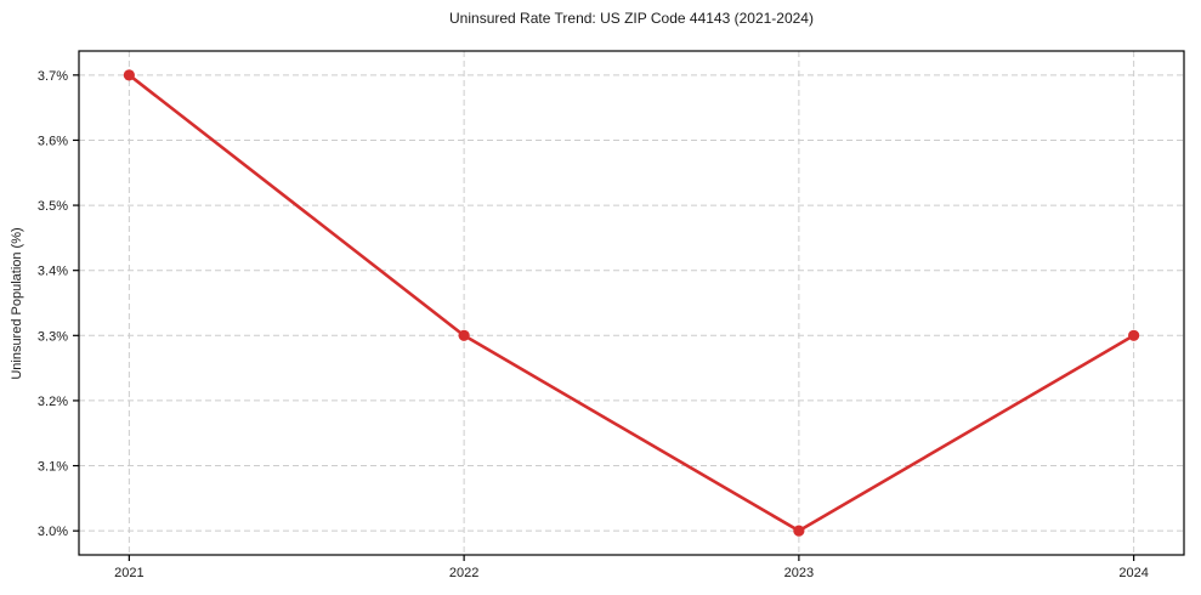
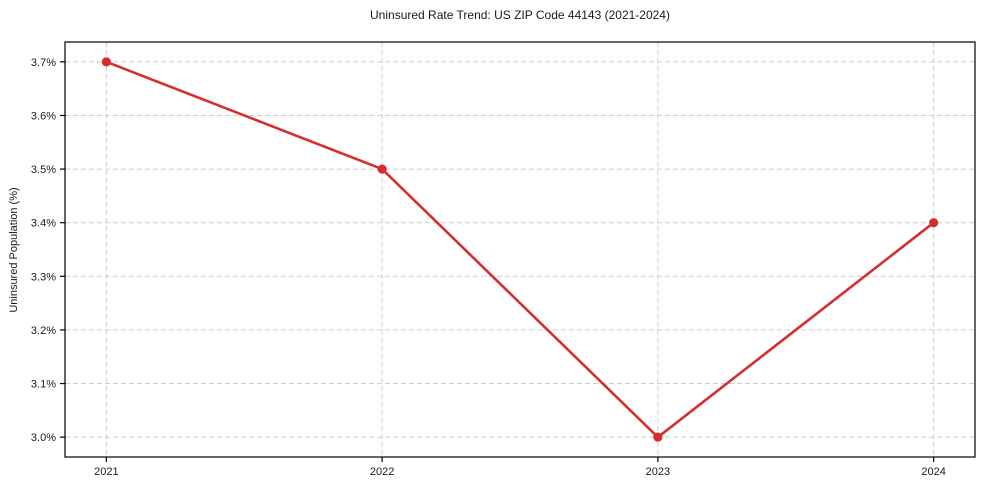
2022: 3.3% -> 3.5%
2024: 3.3% -> 3.4%
